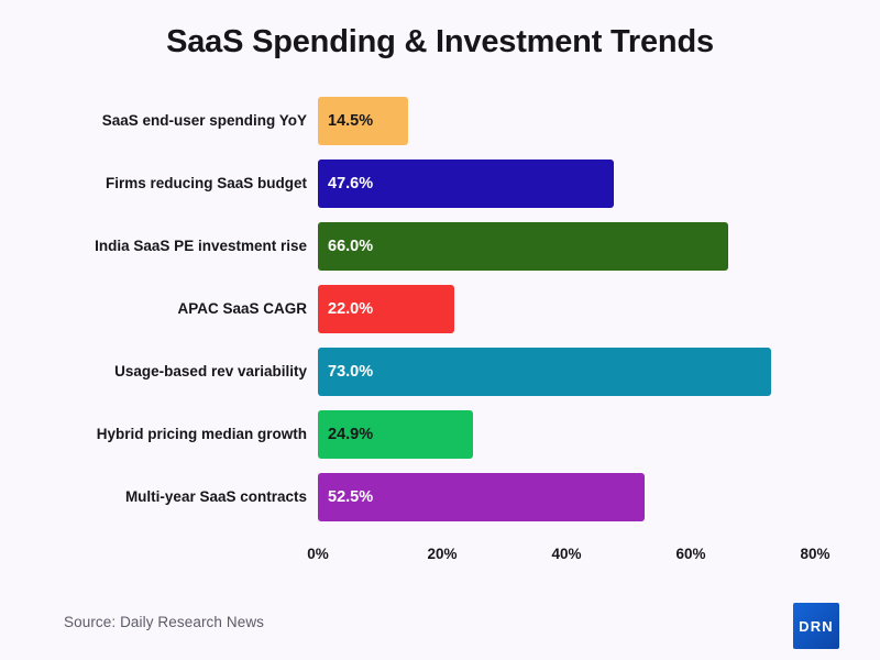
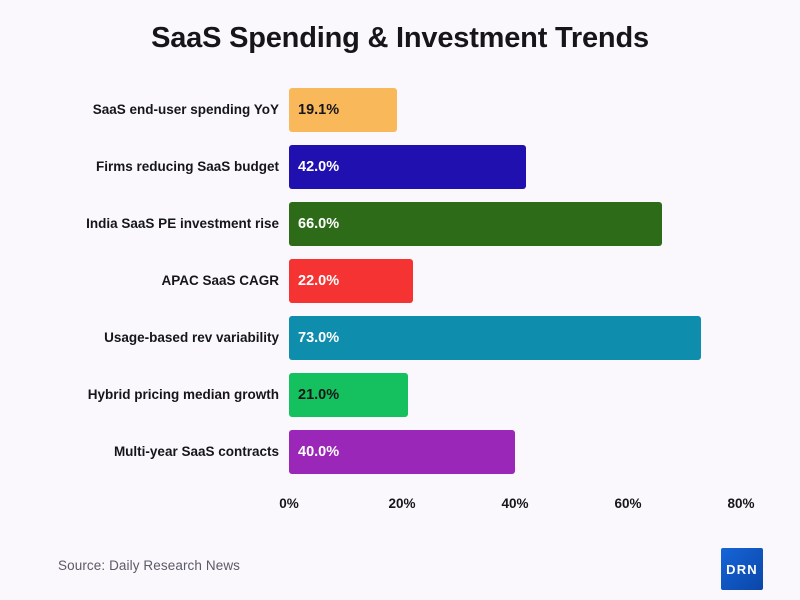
SaaS end-user spending YoY: 14.5% -> 19.1%
Firms reducing SaaS budget: 47.6% -> 42.0%
Hybrid pricing median growth: 24.9% -> 21.0%
Multi-year SaaS contracts: 52.5% -> 40.0%
